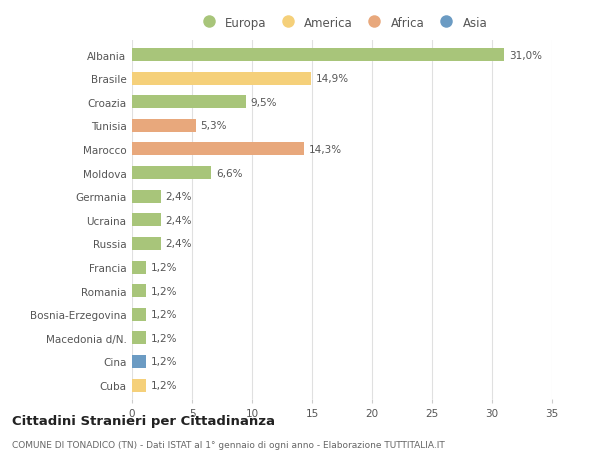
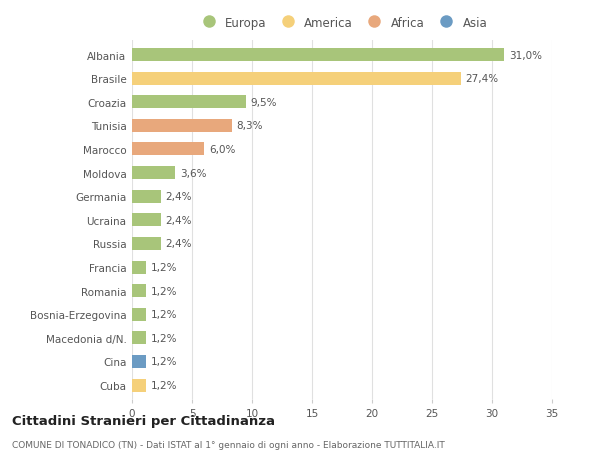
Brasile: 14,9% -> 27,4%
Tunisia: 5,3% -> 8,3%
Marocco: 14,3% -> 6,0%
Moldova: 6,6% -> 3,6%
